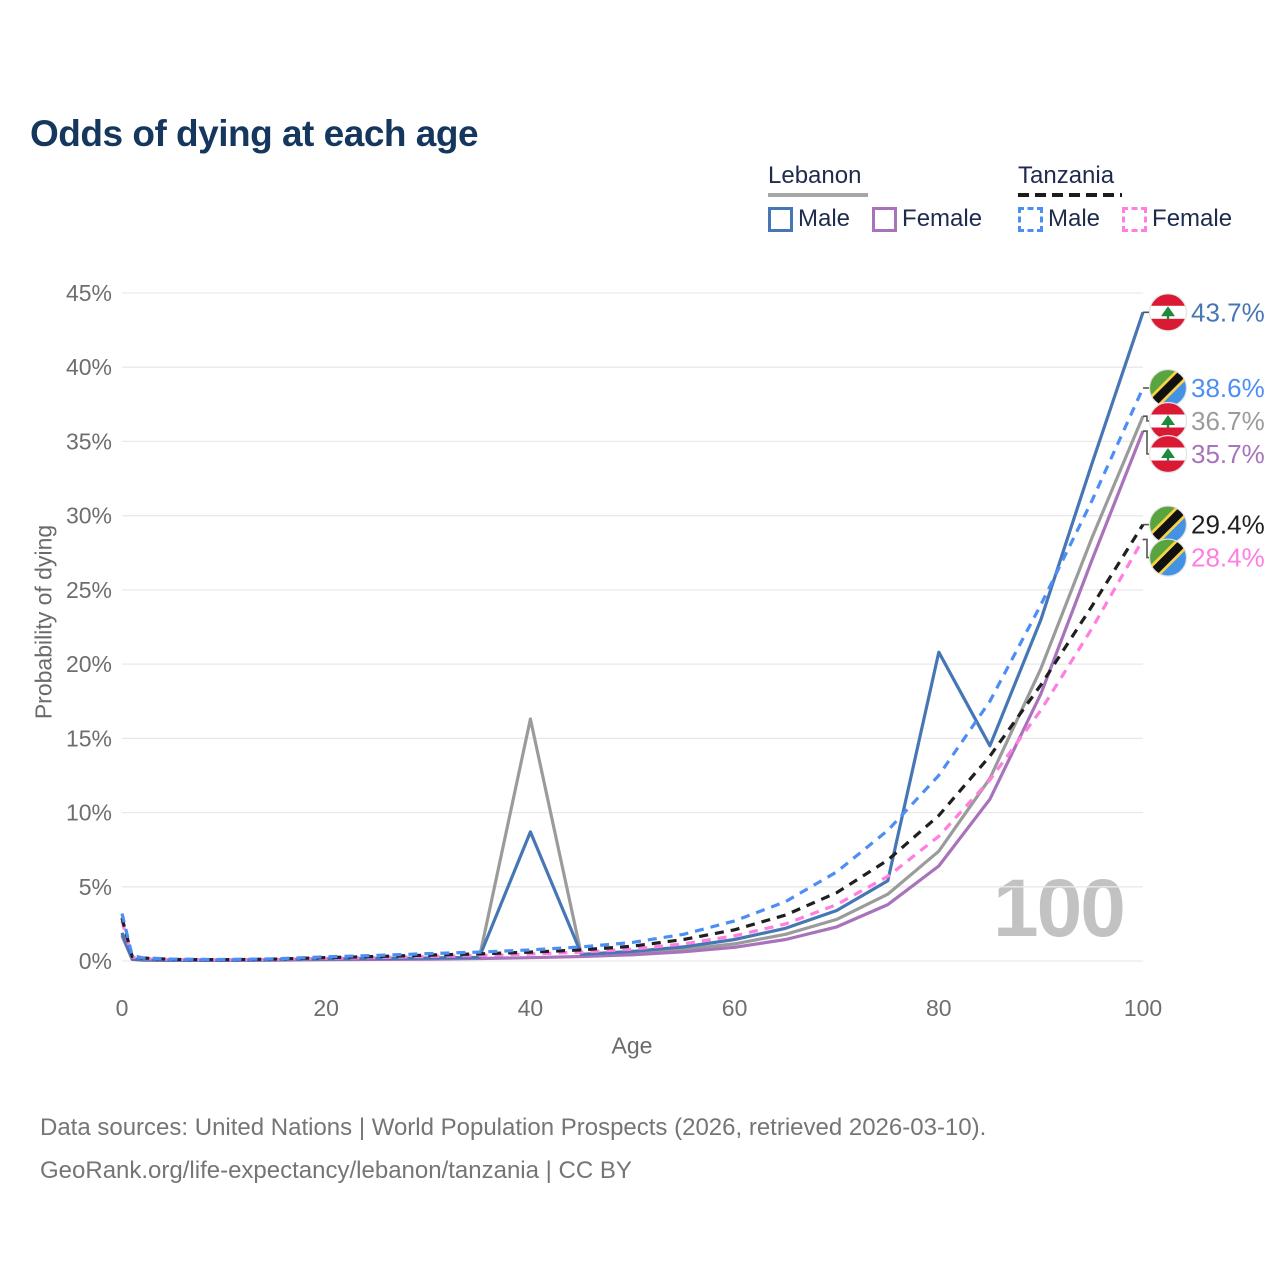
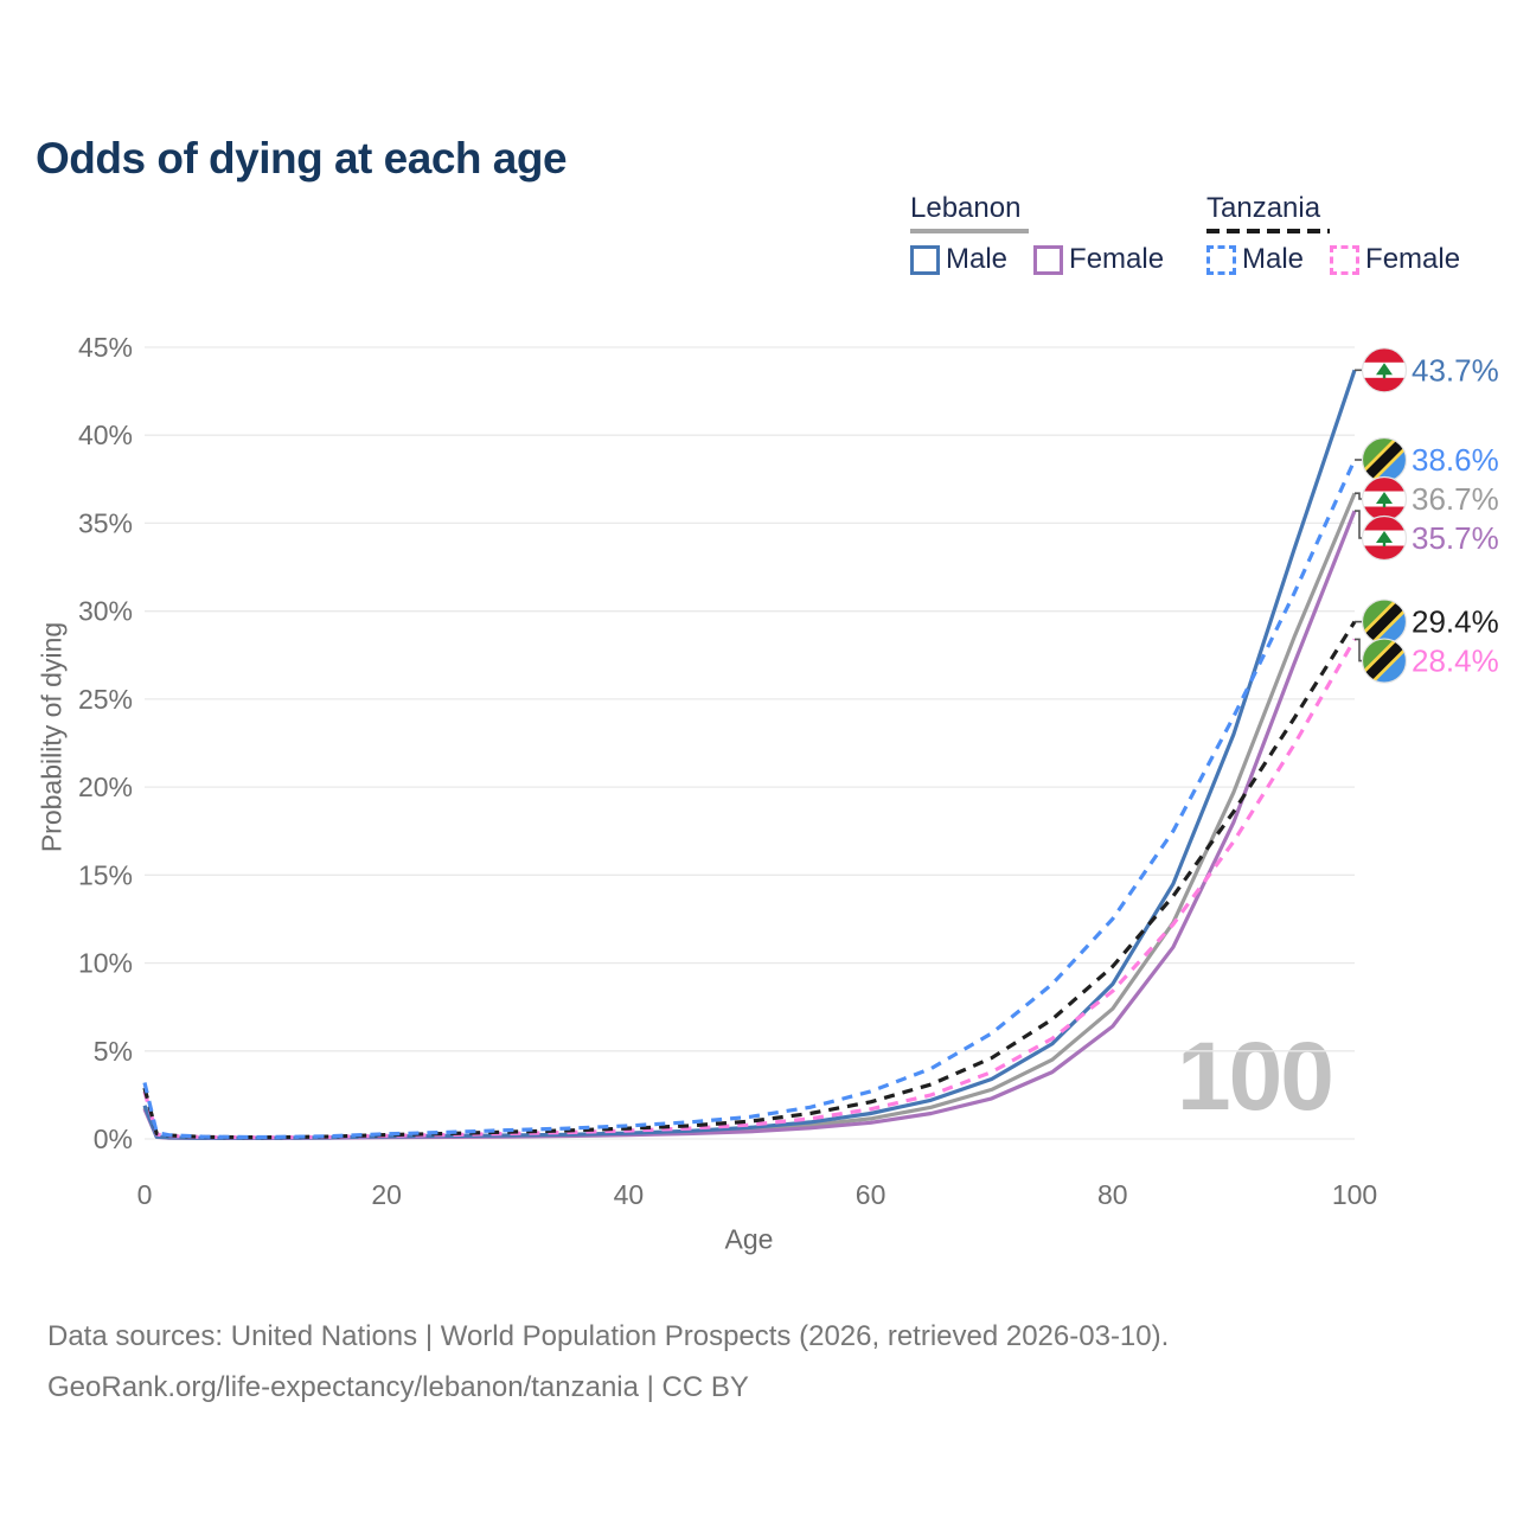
Lebanon Male/40: 8.7% -> 0.3%
Lebanon/40: 16.3% -> 0.3%
Lebanon Male/80: 20.8% -> 8.8%
